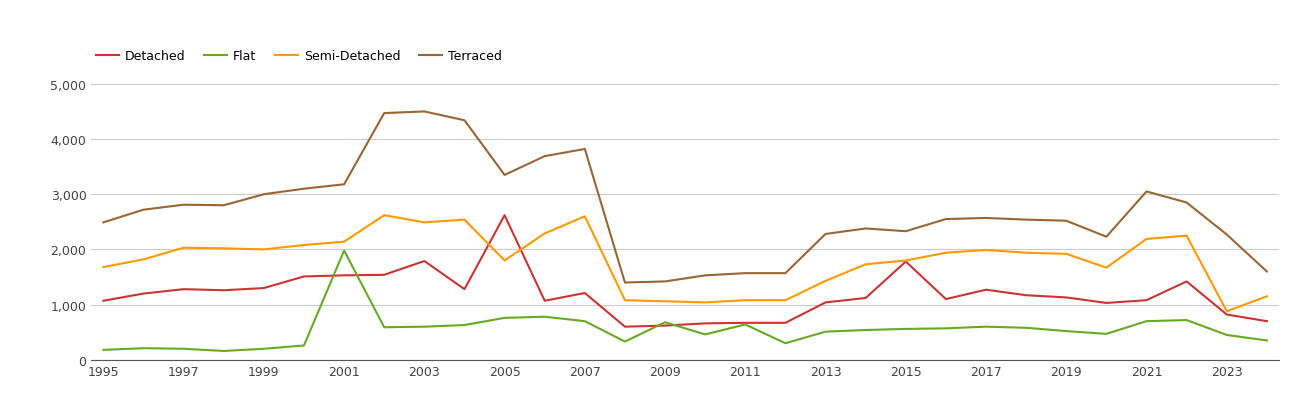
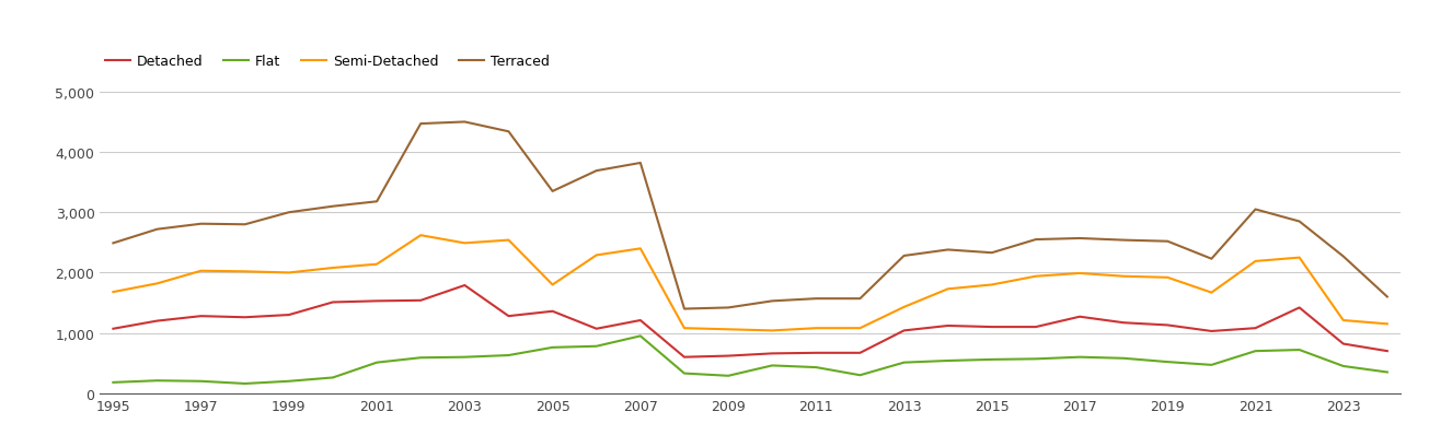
Flat/2001: 1,980 -> 510
Detached/2005: 2,620 -> 1,360
Flat/2007: 700 -> 950
Semi-Detached/2007: 2,600 -> 2,400
Flat/2009: 680 -> 290
Flat/2011: 640 -> 430
Detached/2015: 1,780 -> 1,100
Semi-Detached/2023: 880 -> 1,210
